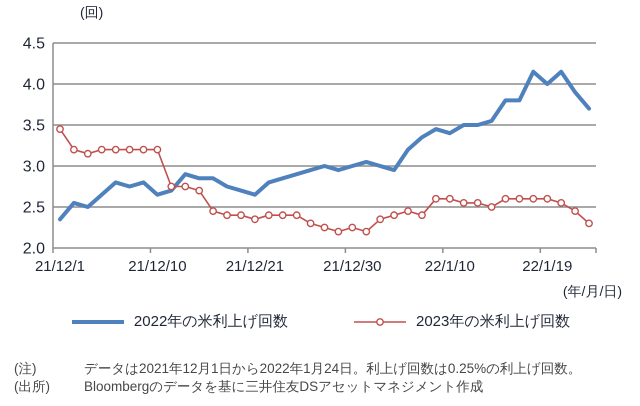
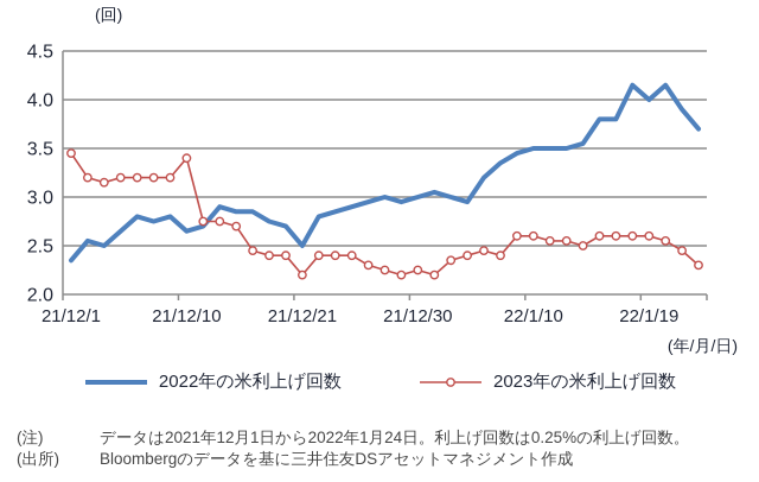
2023年の米利上げ回数/21/12/10: 3.2 -> 3.4
2022年の米利上げ回数/21/12/21: 2.6 -> 2.5
2023年の米利上げ回数/21/12/21: 2.4 -> 2.2
2022年の米利上げ回数/22/1/10: 3.4 -> 3.5
